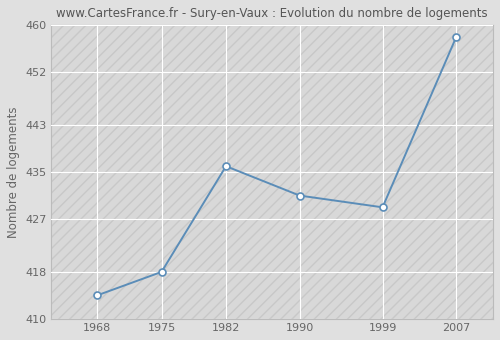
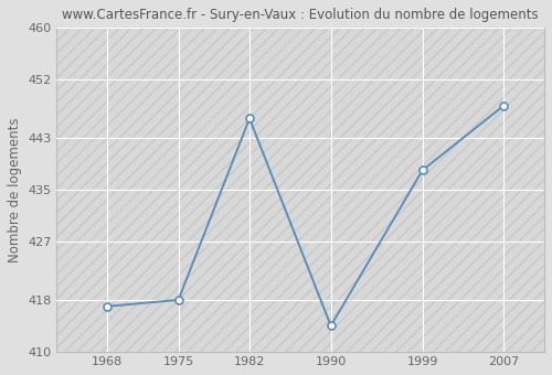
1968: 414 -> 417
1982: 436 -> 446
1990: 431 -> 414
1999: 429 -> 438
2007: 458 -> 448
